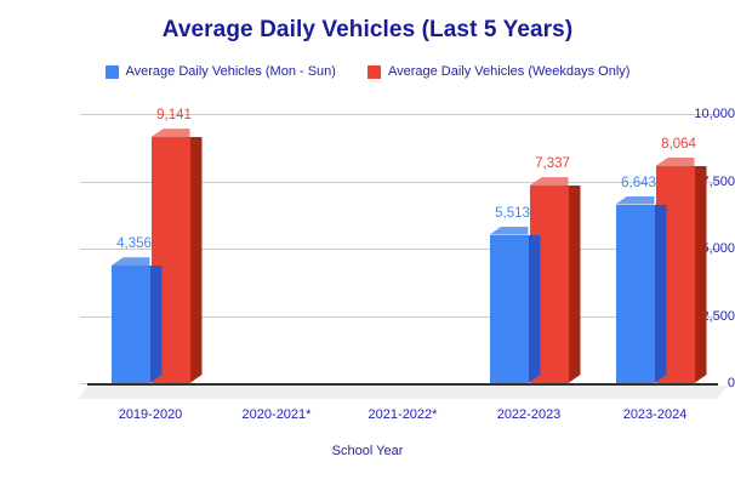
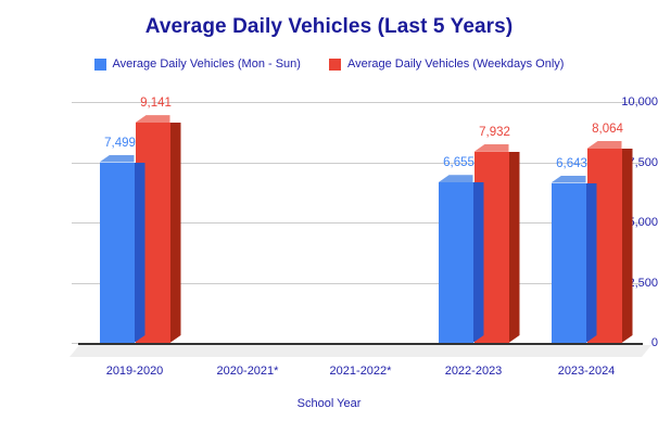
Average Daily Vehicles (Mon - Sun)/2019-2020: 4,356 -> 7,499
Average Daily Vehicles (Mon - Sun)/2022-2023: 5,513 -> 6,655
Average Daily Vehicles (Weekdays Only)/2022-2023: 7,337 -> 7,932
